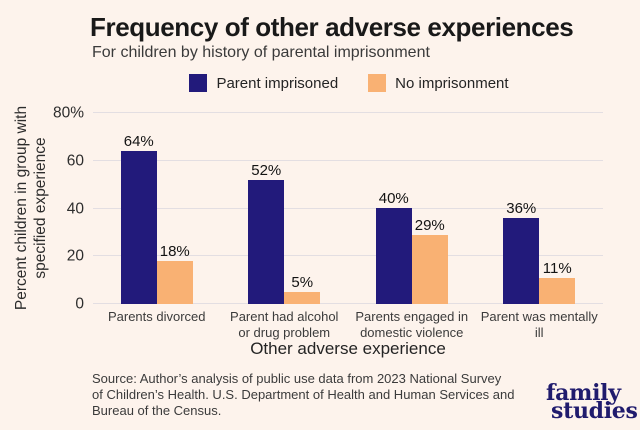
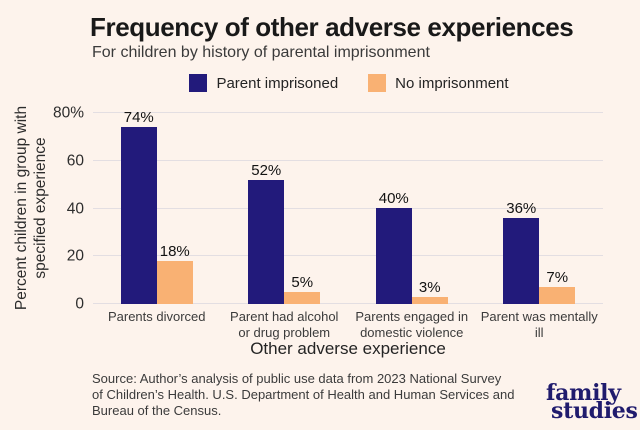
Parent imprisoned/Parents divorced: 64% -> 74%
No imprisonment/Parents engaged in domestic violence: 29% -> 3%
No imprisonment/Parent was mentally ill: 11% -> 7%
